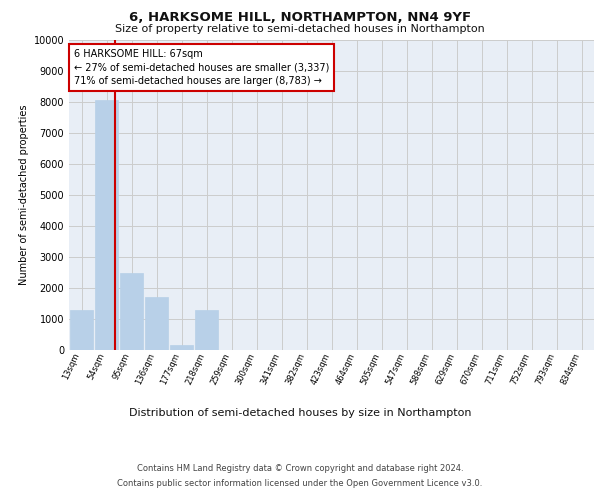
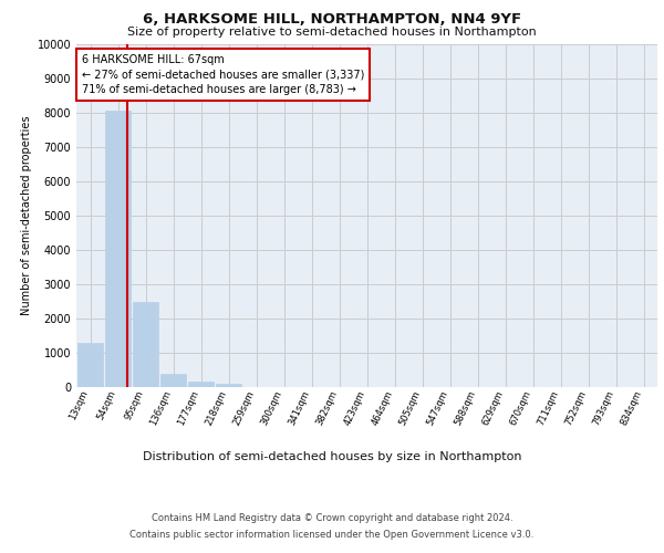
136sqm: 1700 -> 400
218sqm: 1300 -> 100
